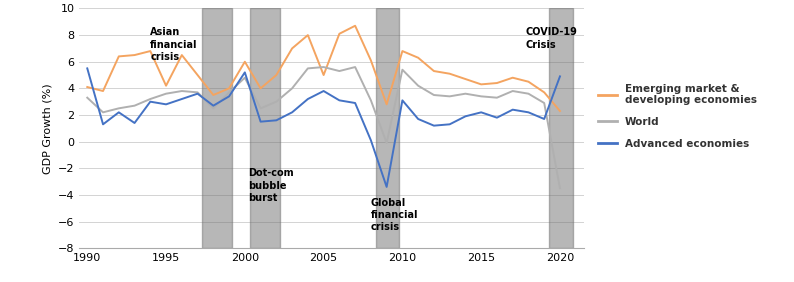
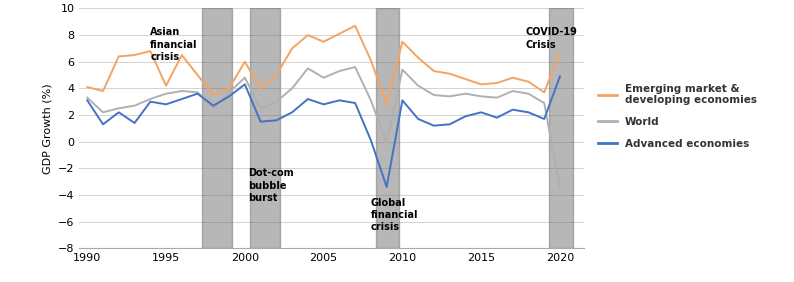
Advanced economies/1990: 5.5 -> 3.1
Advanced economies/2000: 5.2 -> 4.3
Emerging market & developing economies/2005: 5.0 -> 7.5
World/2005: 5.6 -> 4.8
Advanced economies/2005: 3.8 -> 2.8
Emerging market & developing economies/2010: 6.8 -> 7.5
Emerging market & developing economies/2020: 2.3 -> 6.7
